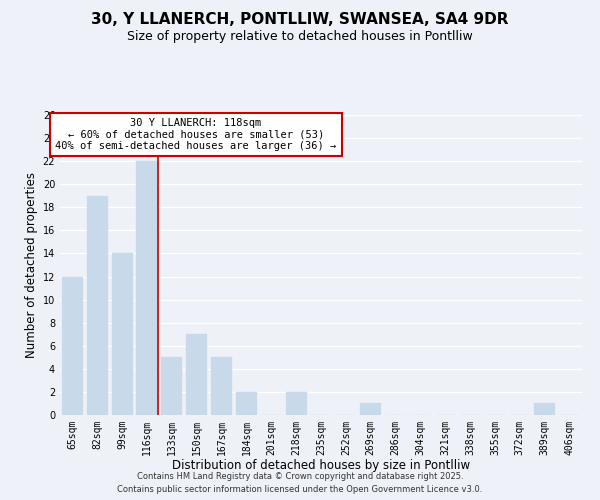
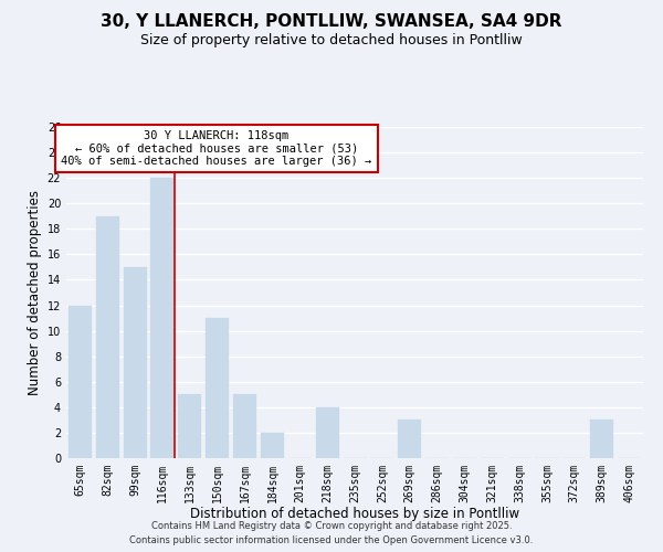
99sqm: 14 -> 15
150sqm: 7 -> 11
218sqm: 2 -> 4
269sqm: 1 -> 3
389sqm: 1 -> 3
